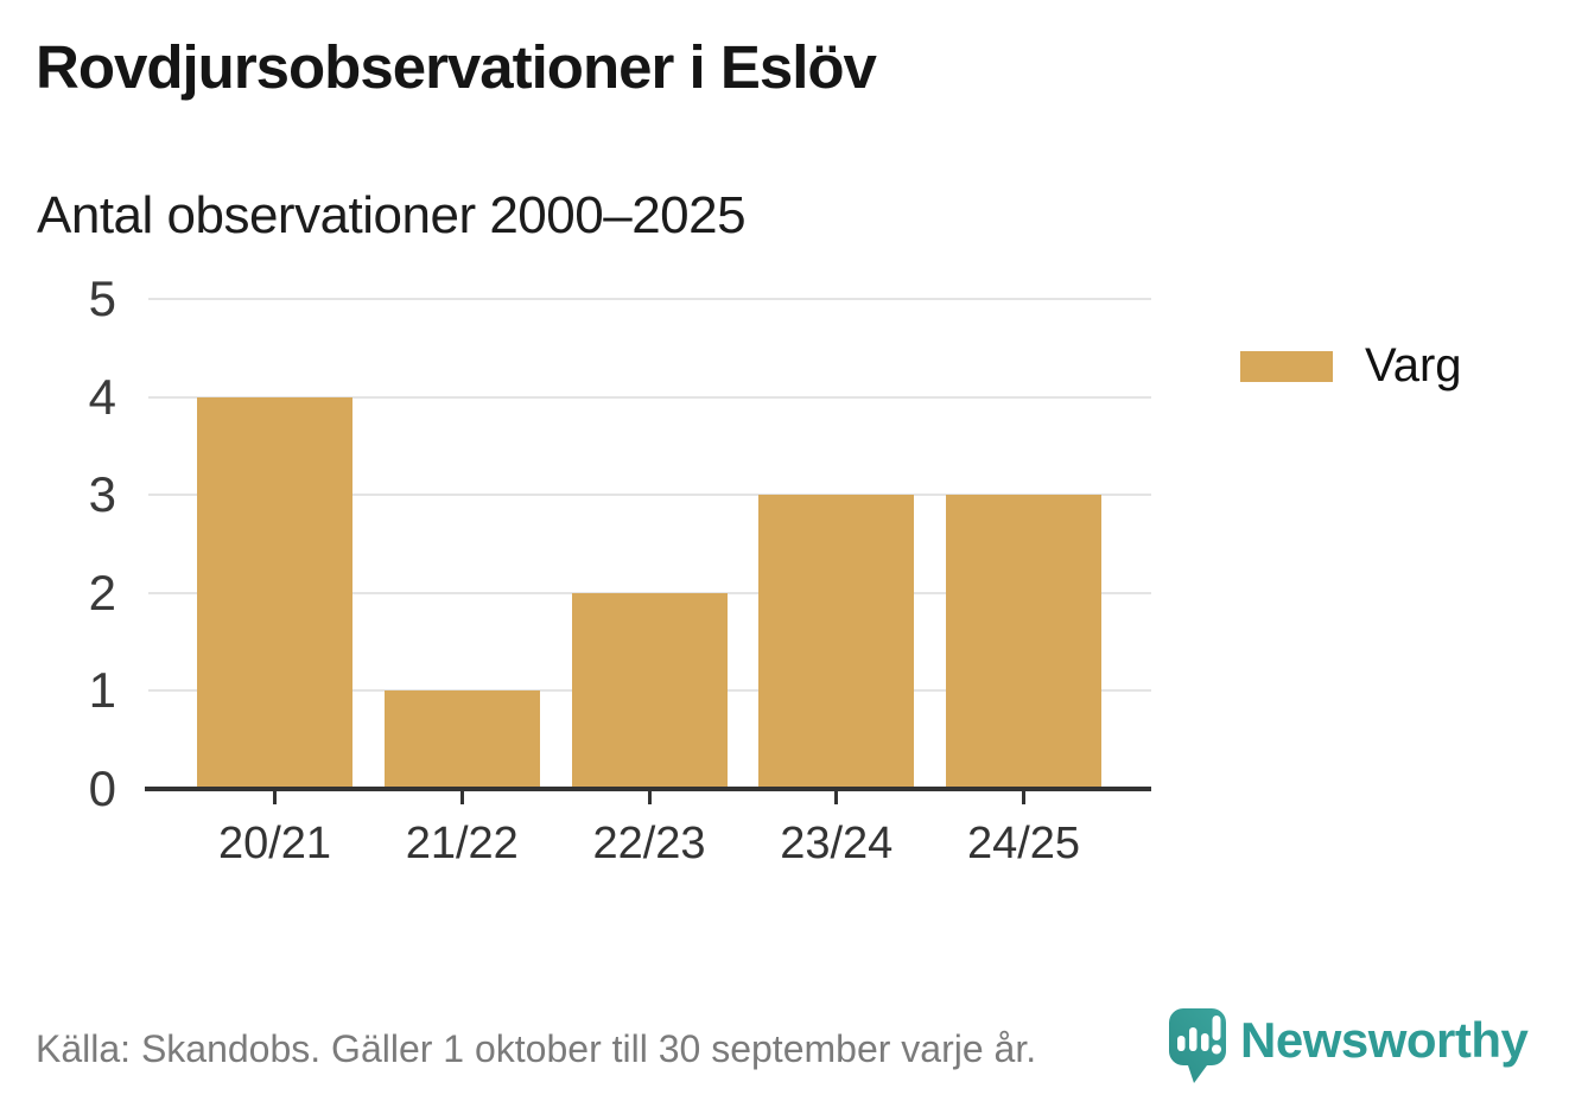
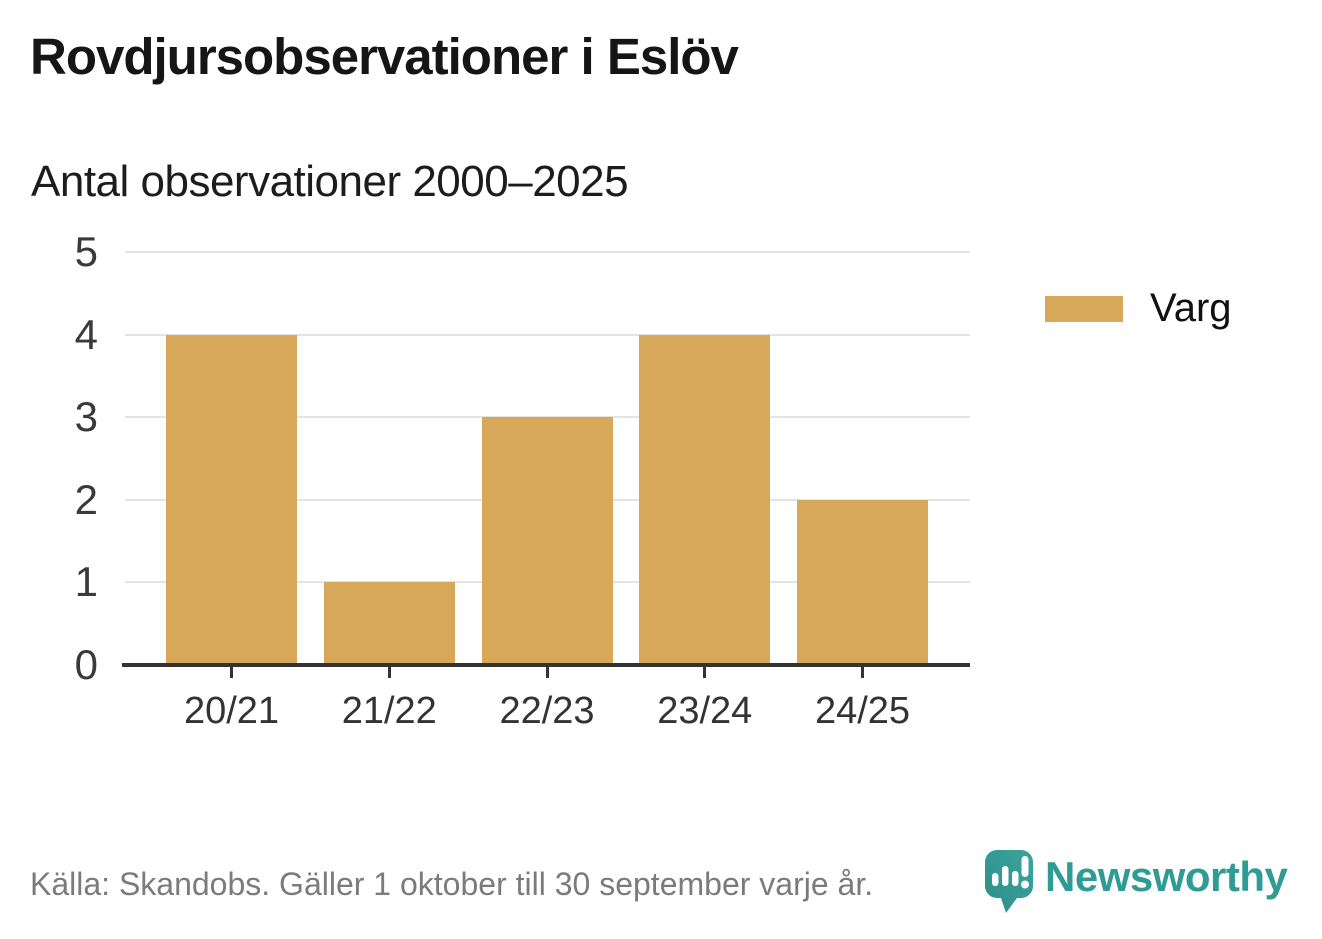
22/23: 2 -> 3
23/24: 3 -> 4
24/25: 3 -> 2
